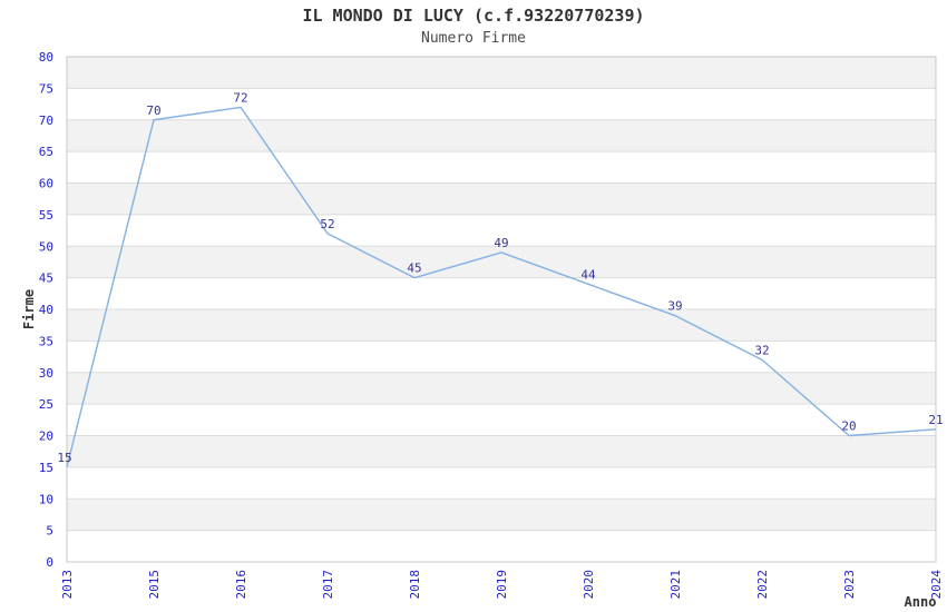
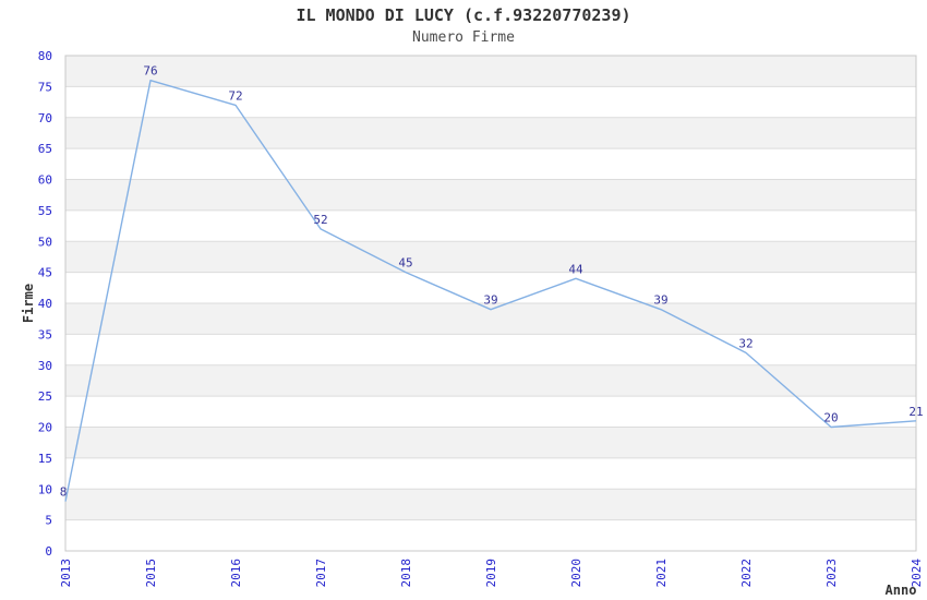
2013: 15 -> 8
2015: 70 -> 76
2019: 49 -> 39
